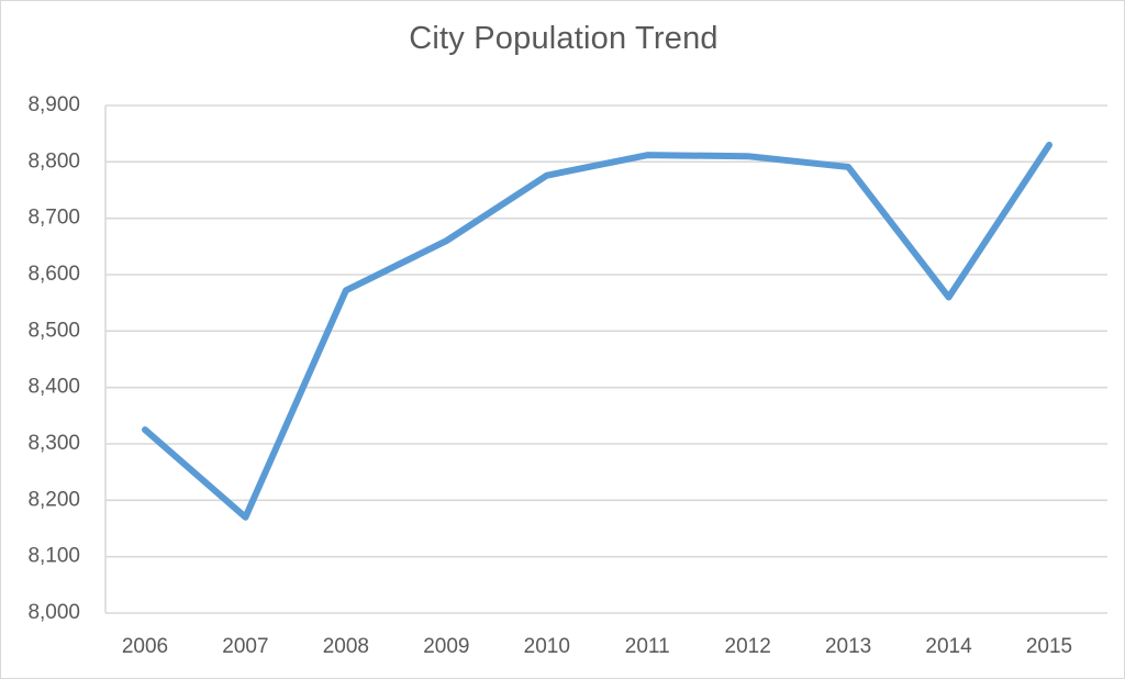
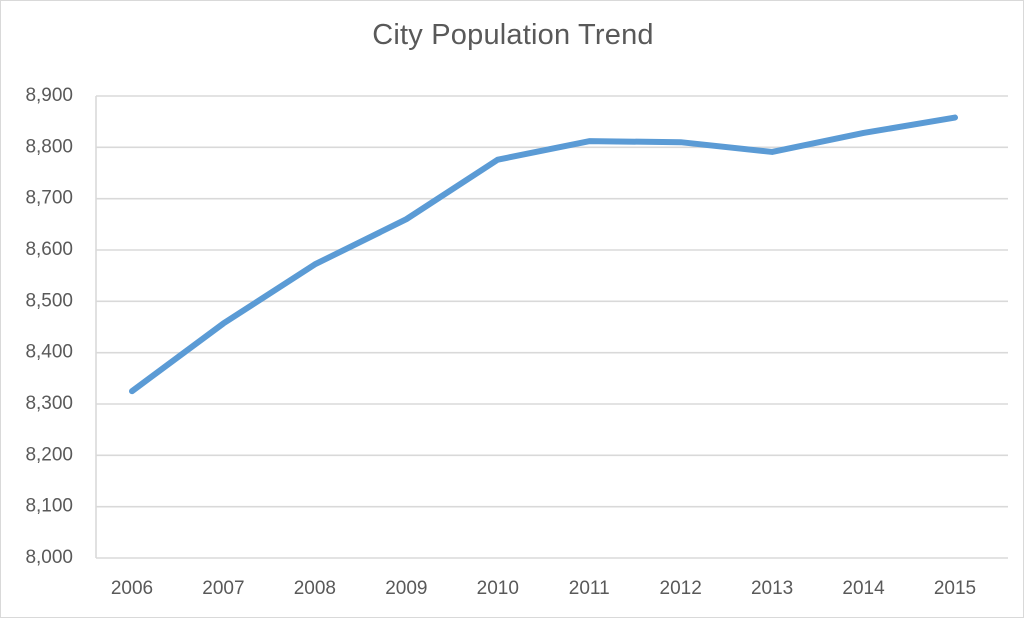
2007: 8170 -> 8460
2014: 8560 -> 8830
2015: 8830 -> 8860
